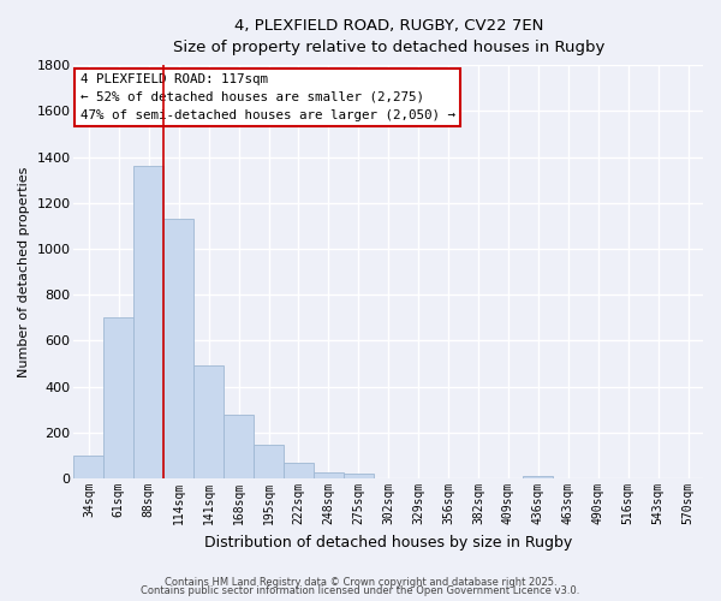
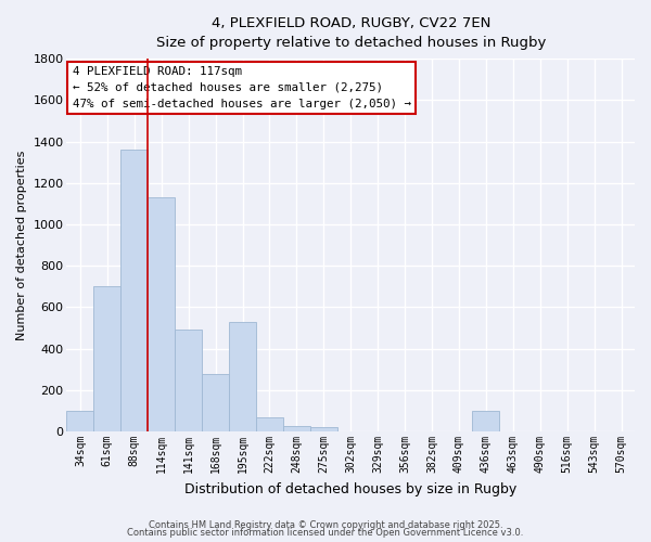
195sqm: 150 -> 530
436sqm: 10 -> 100
